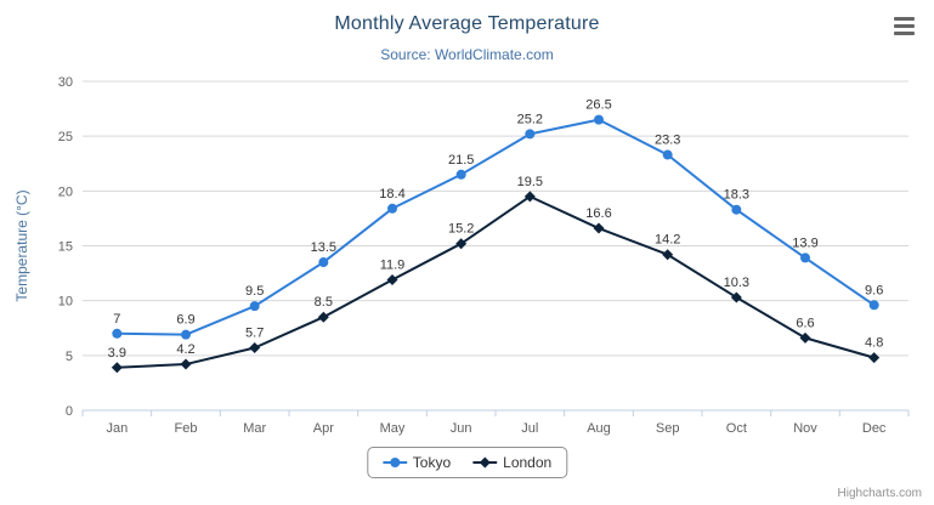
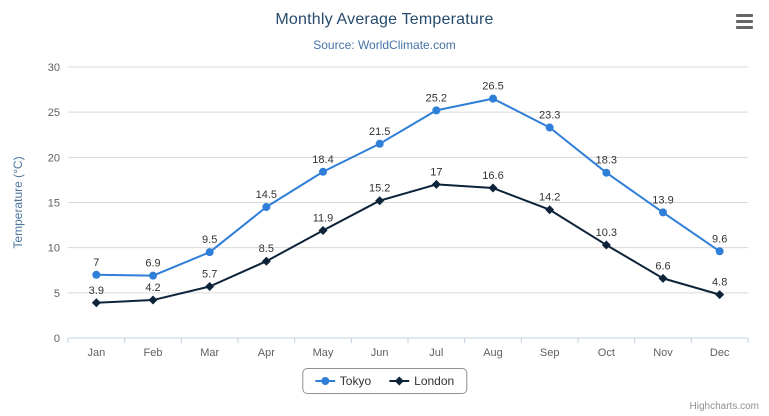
Tokyo/Apr: 13.5 -> 14.5
London/Jul: 19.5 -> 17
